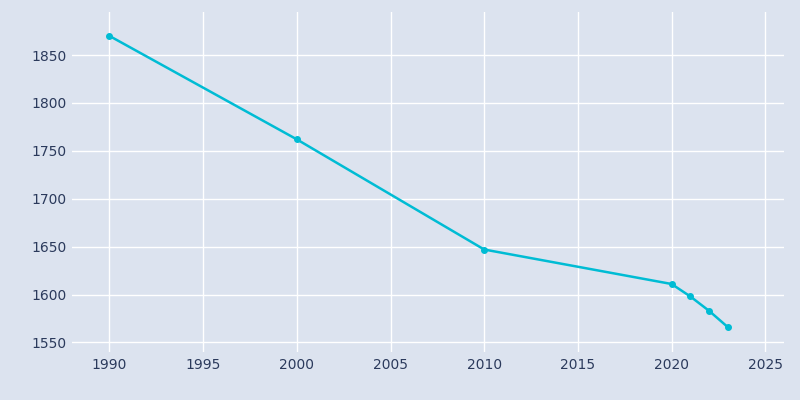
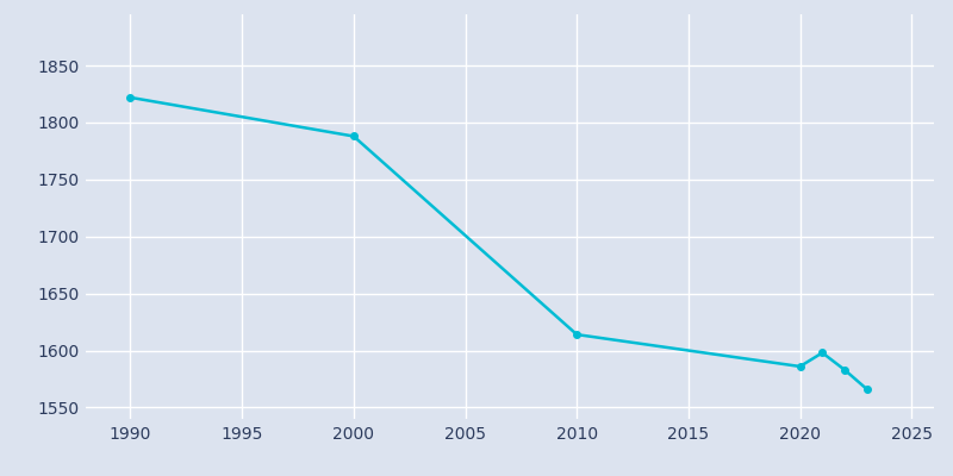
1990: 1870 -> 1822
2000: 1762 -> 1788
2010: 1647 -> 1614
2020: 1611 -> 1586
